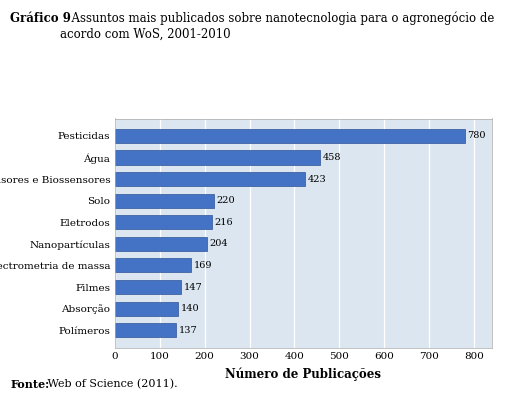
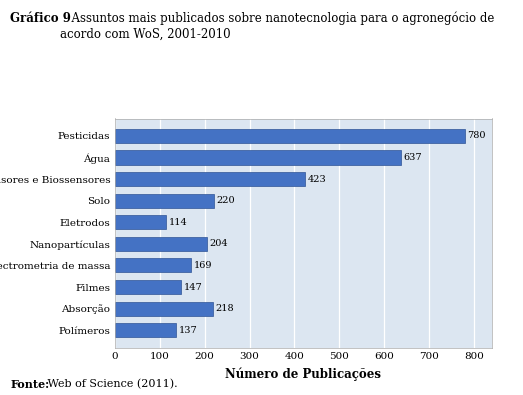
Água: 458 -> 637
Eletrodos: 216 -> 114
Absorção: 140 -> 218
